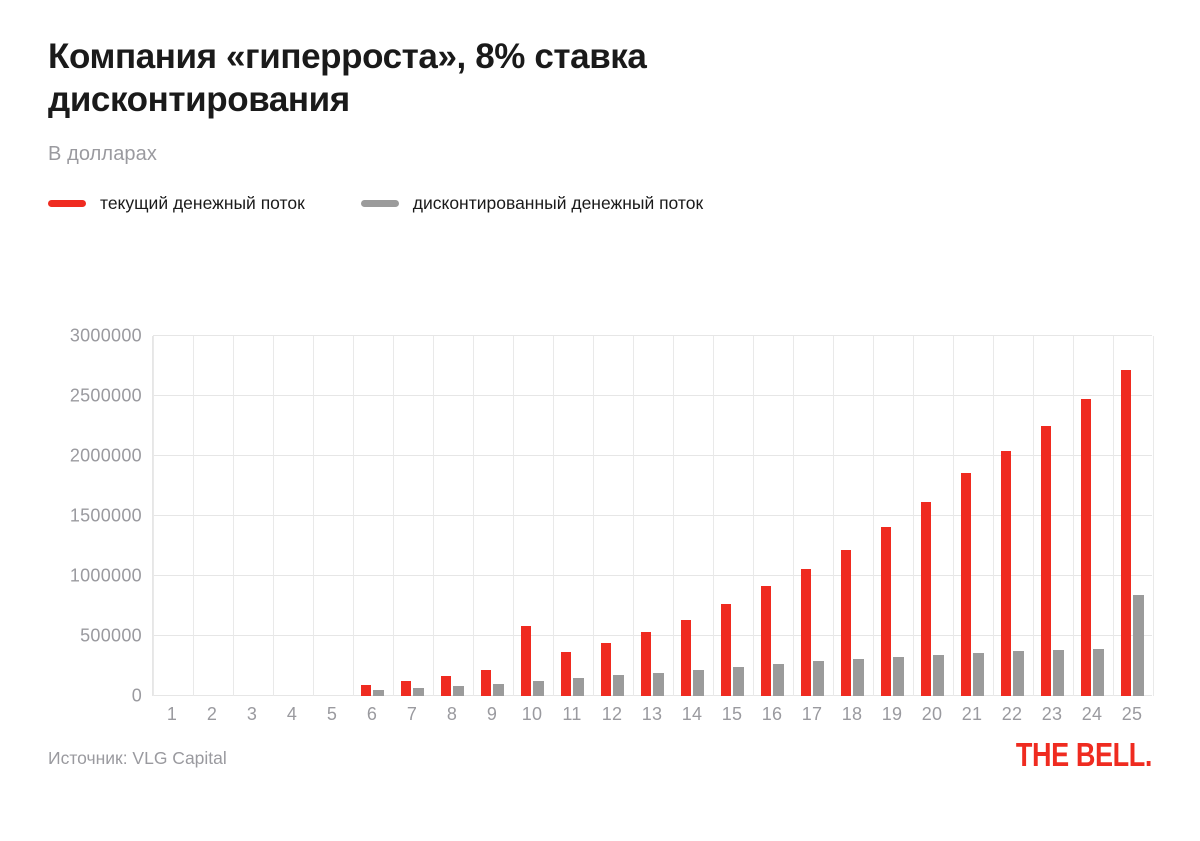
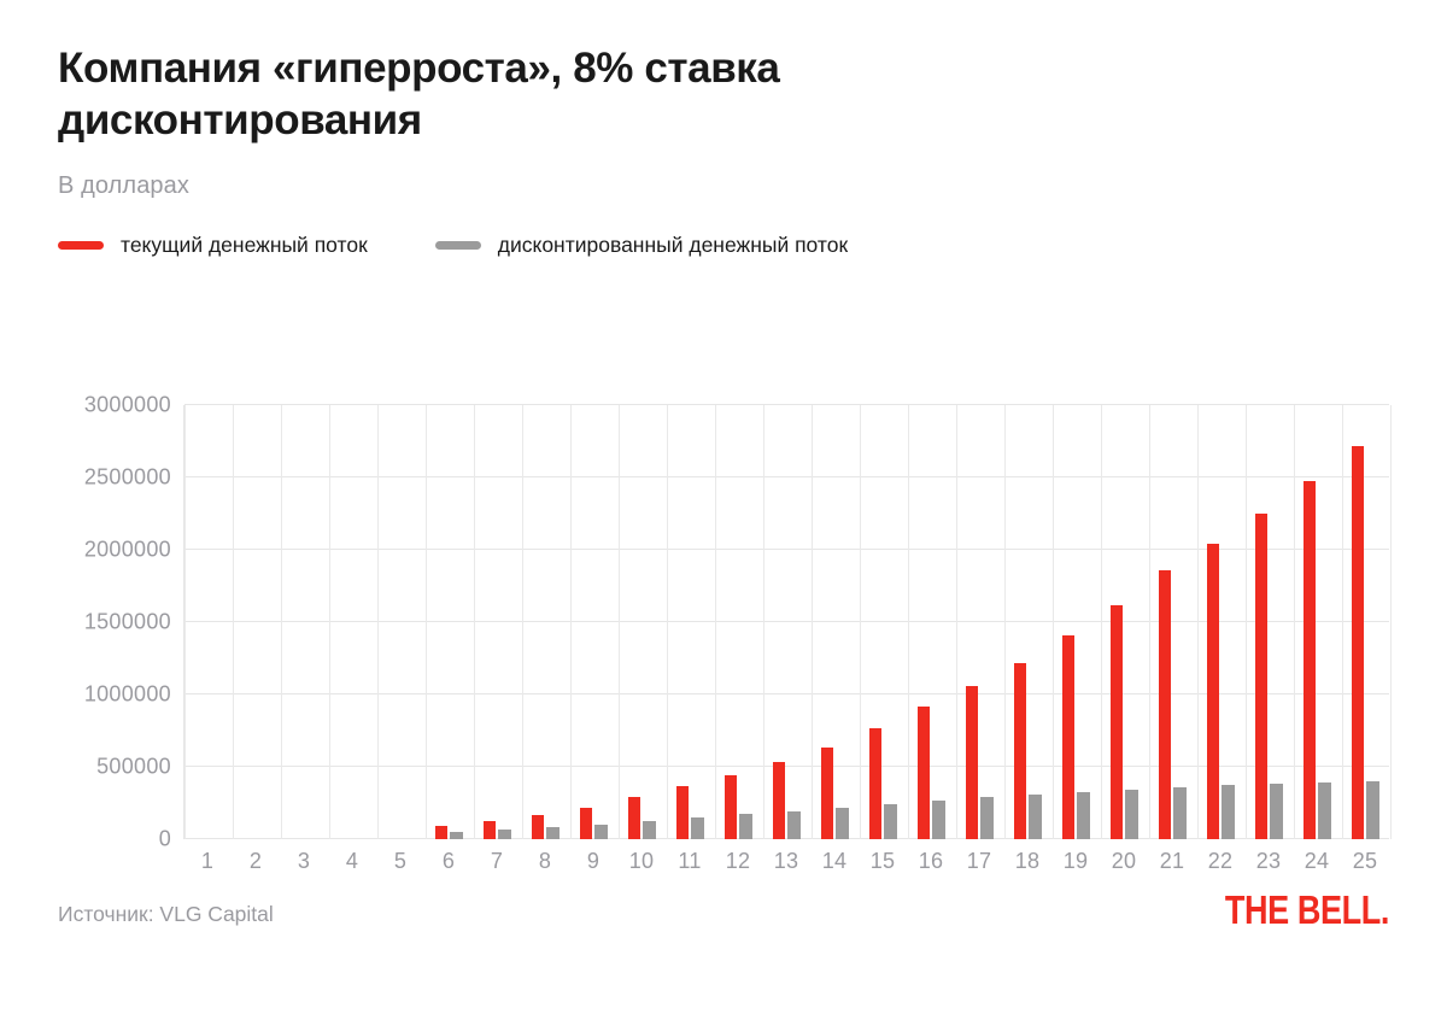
текущий денежный поток/10: 580000 -> 290000
дисконтированный денежный поток/25: 840000 -> 400000
